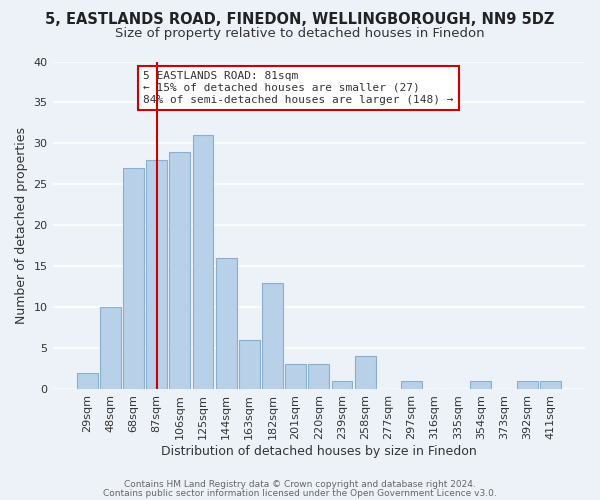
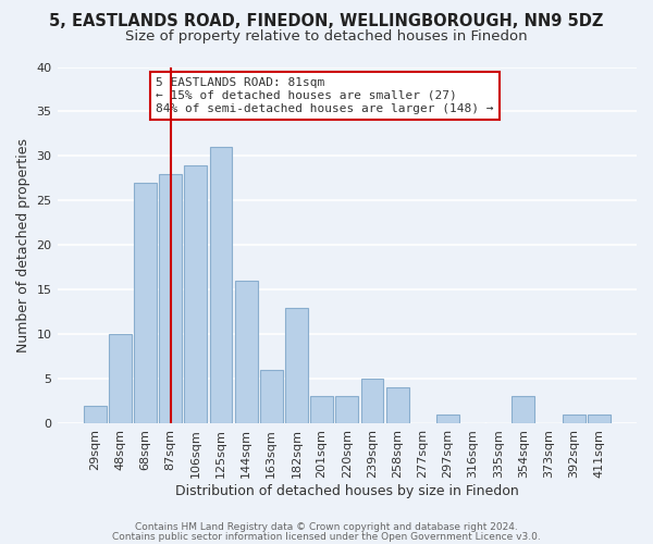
239sqm: 1 -> 5
354sqm: 1 -> 3
